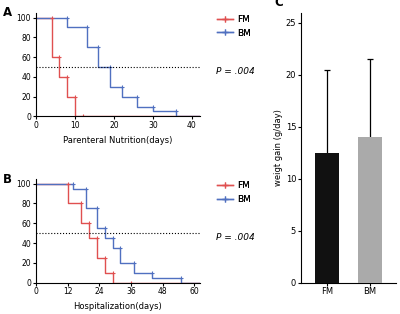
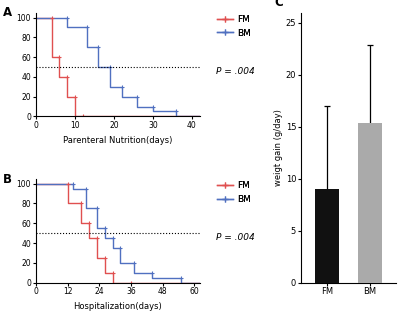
FM: 12.5 -> 9.0
BM: 14.0 -> 15.4
